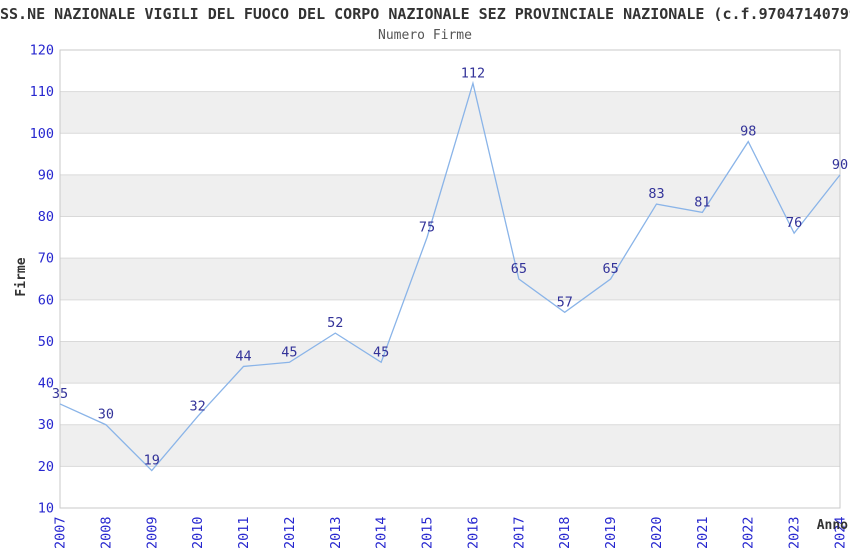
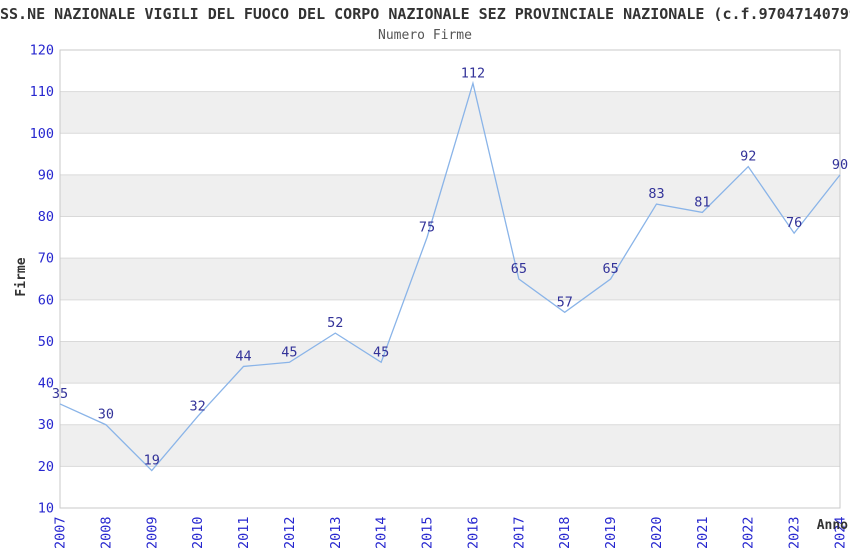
2022: 98 -> 92
